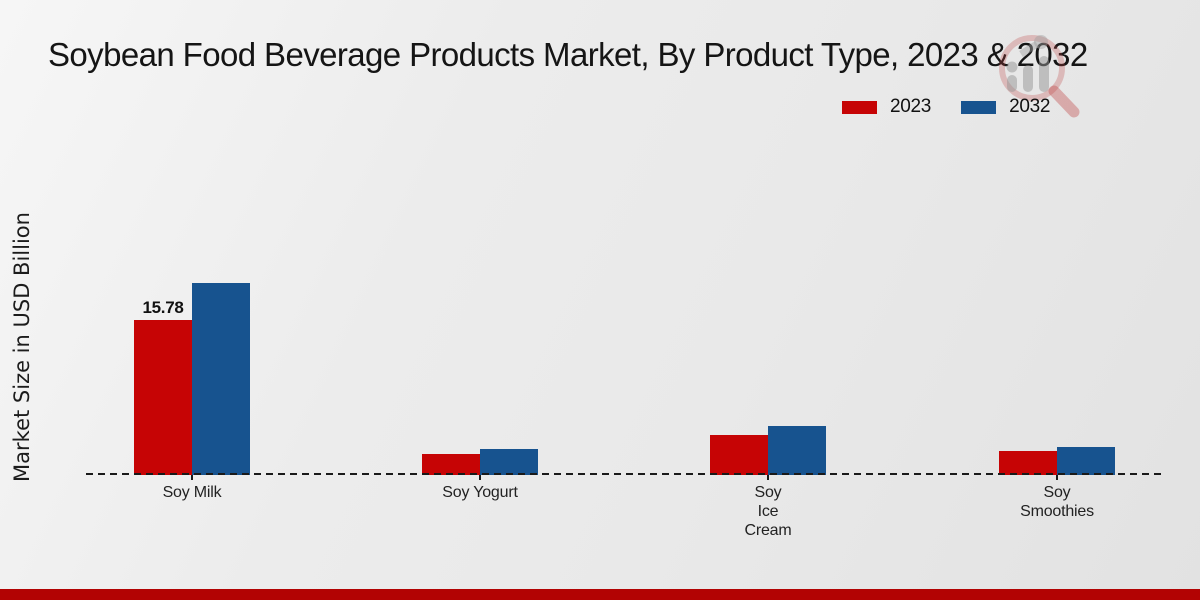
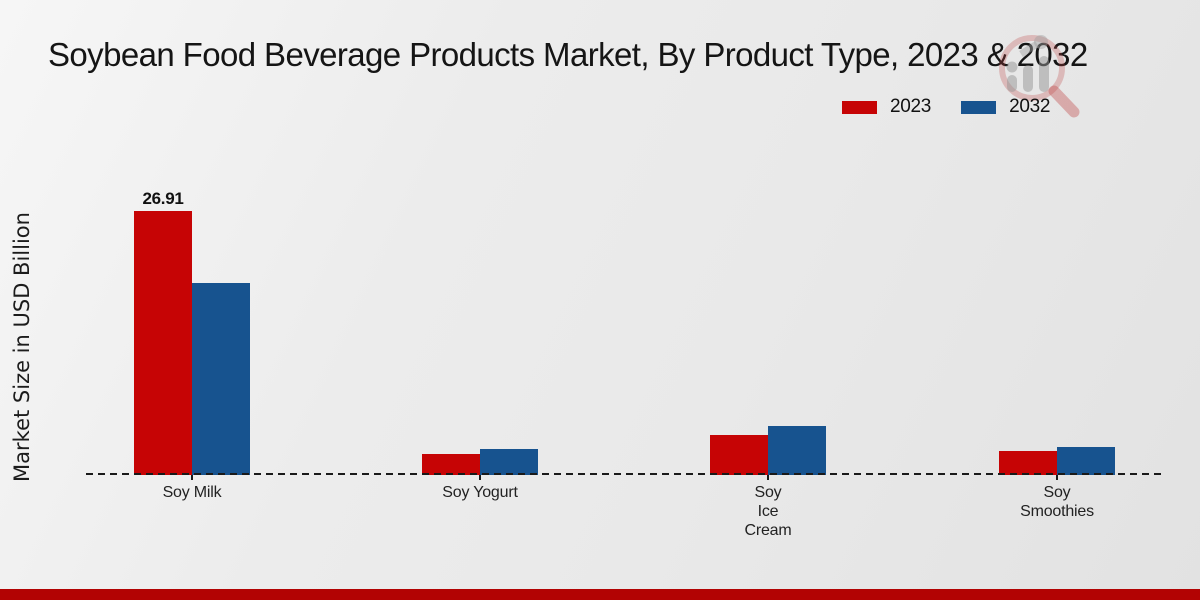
2023/Soy Milk: 15.78 -> 26.91
